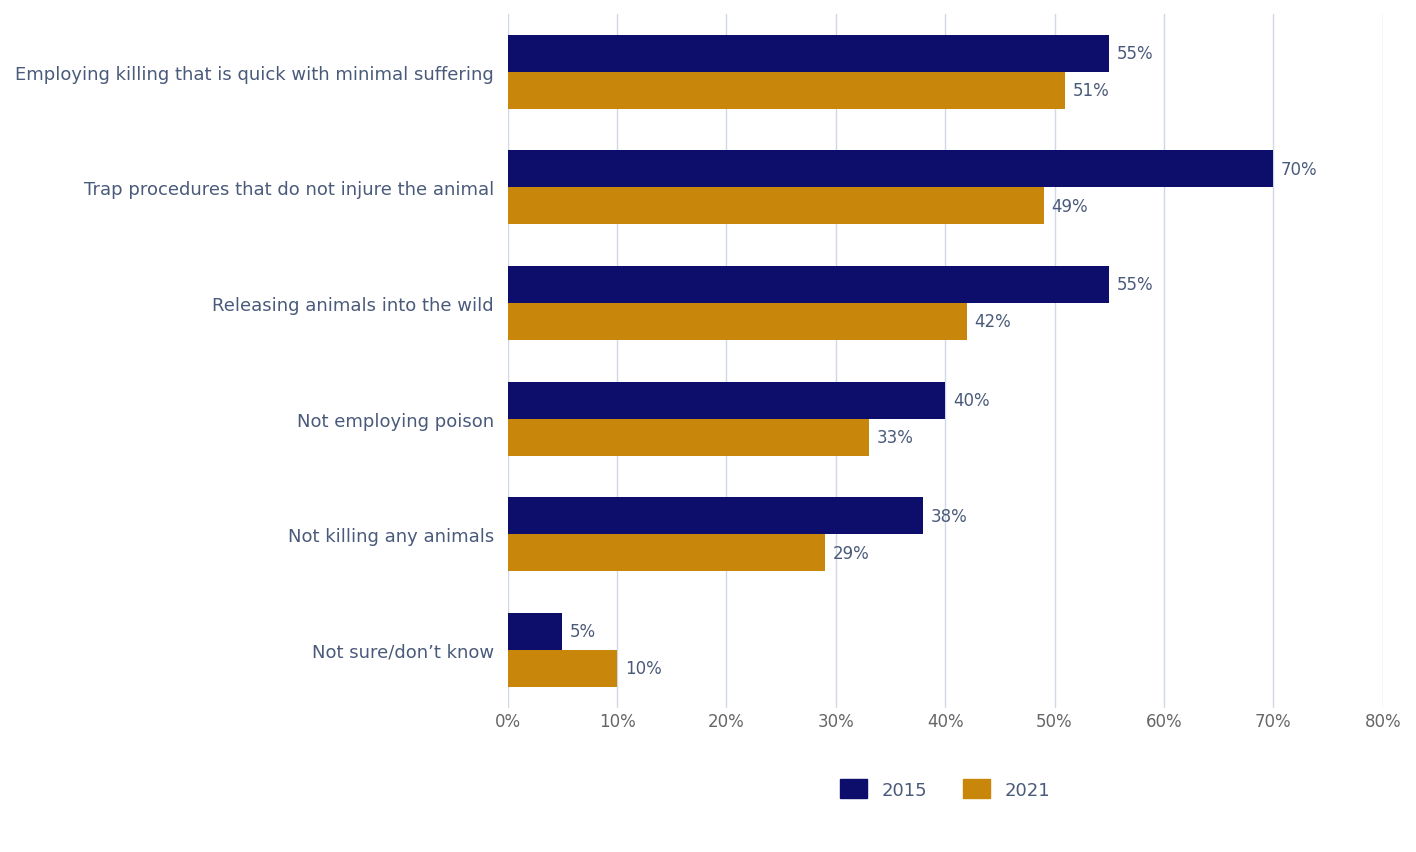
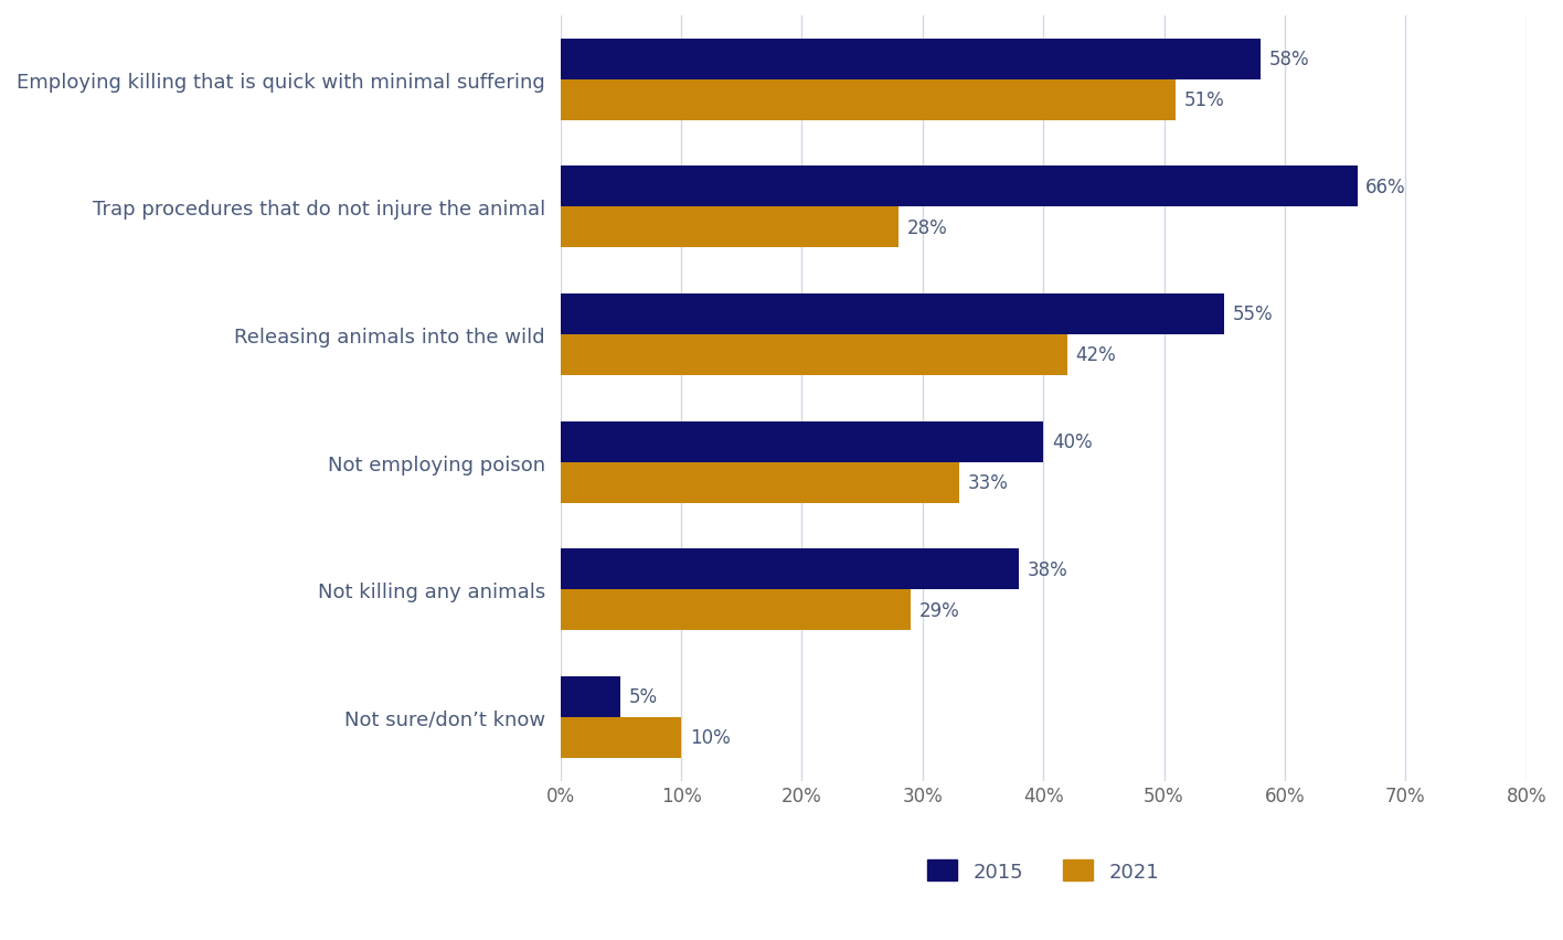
2015/Employing killing that is quick with minimal suffering: 55% -> 58%
2015/Trap procedures that do not injure the animal: 70% -> 66%
2021/Trap procedures that do not injure the animal: 49% -> 28%
